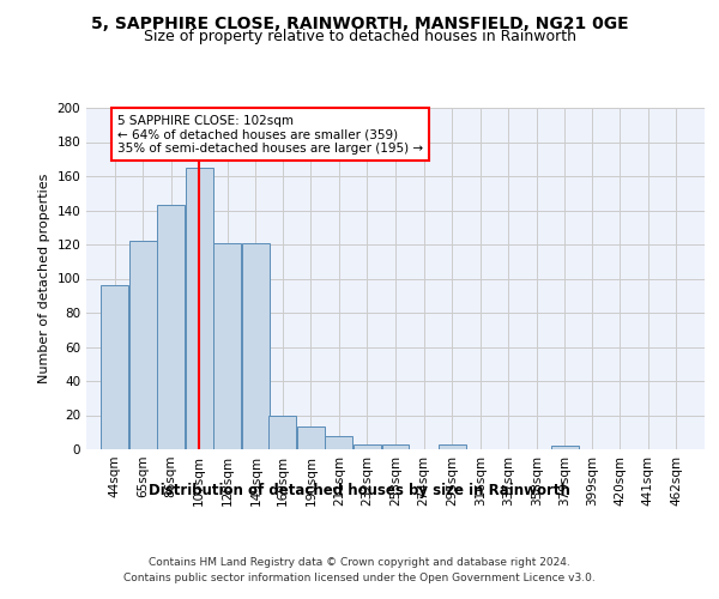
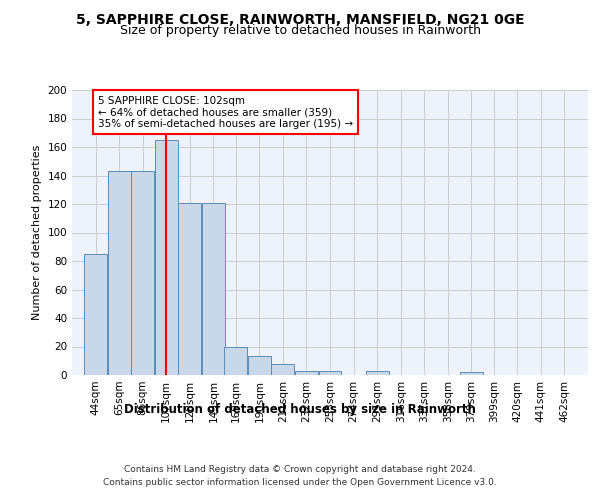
44sqm: 96 -> 85
65sqm: 122 -> 143
